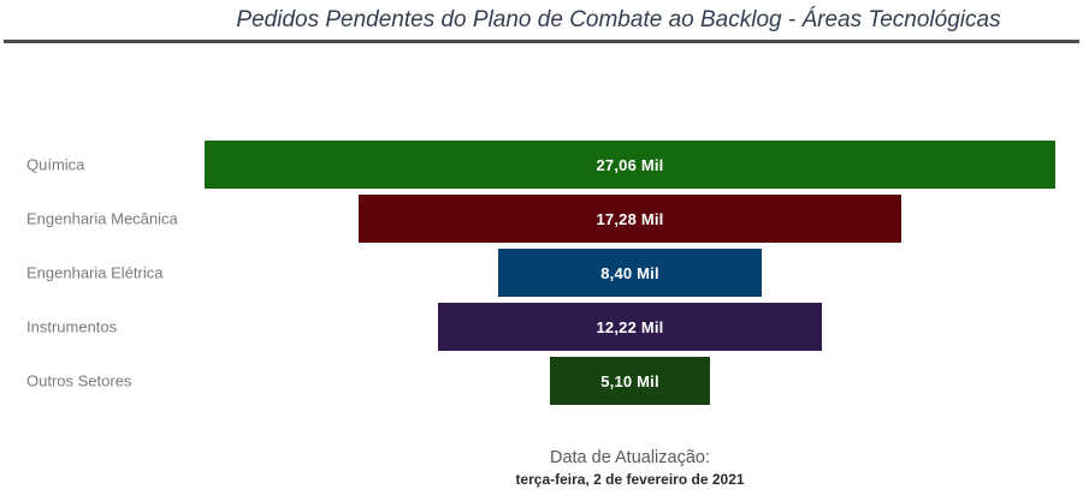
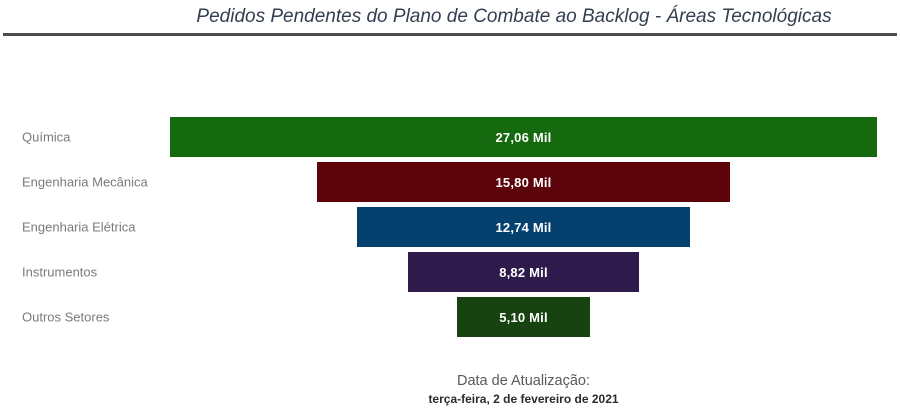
Engenharia Mecânica: 17,28 -> 15,80
Engenharia Elétrica: 8,40 -> 12,74
Instrumentos: 12,22 -> 8,82
